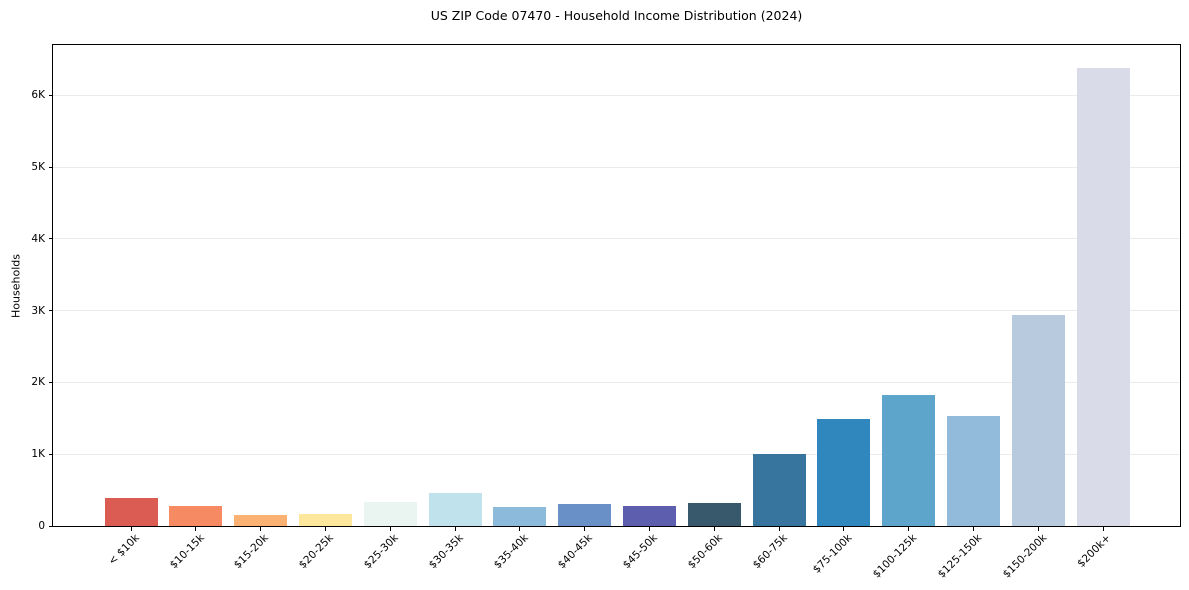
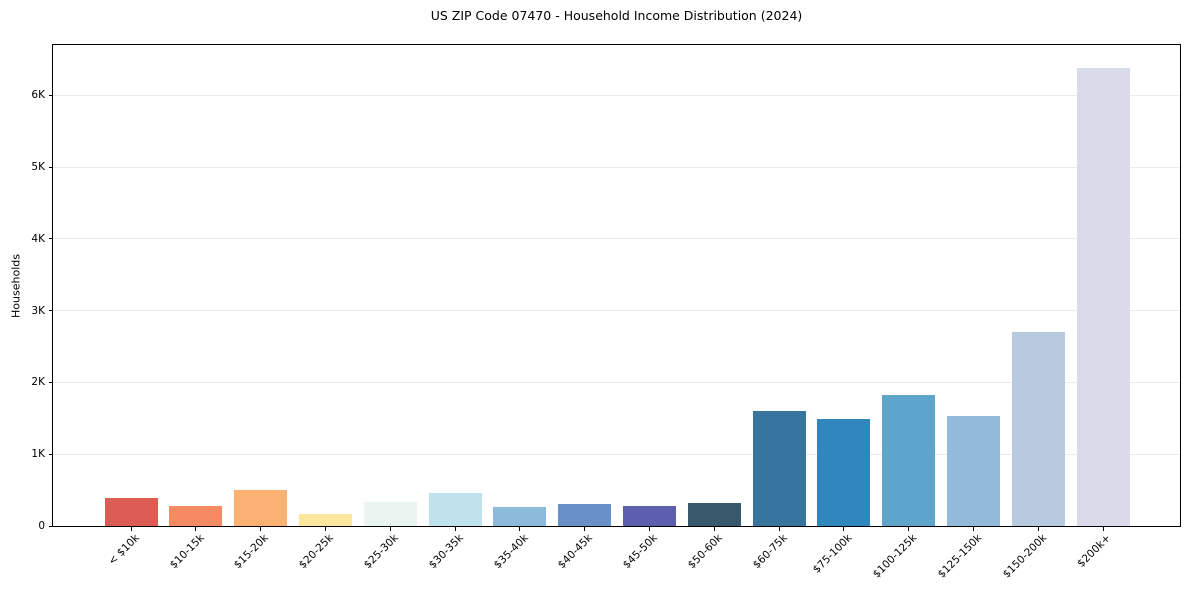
$15-20k: 0.2K -> 0.5K
$60-75k: 1.0K -> 1.6K
$150-200k: 2.9K -> 2.7K
